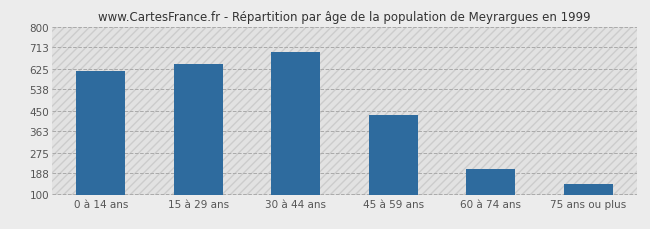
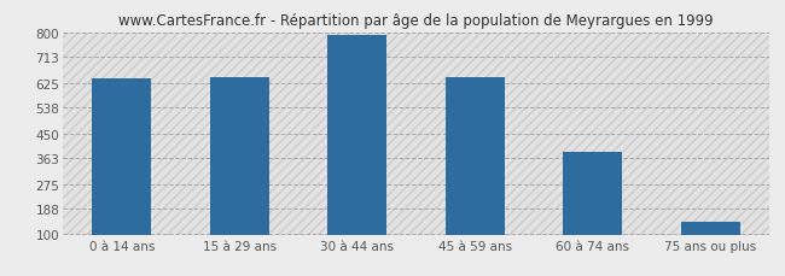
0 à 14 ans: 615 -> 640
30 à 44 ans: 695 -> 790
45 à 59 ans: 430 -> 645
60 à 74 ans: 205 -> 385
